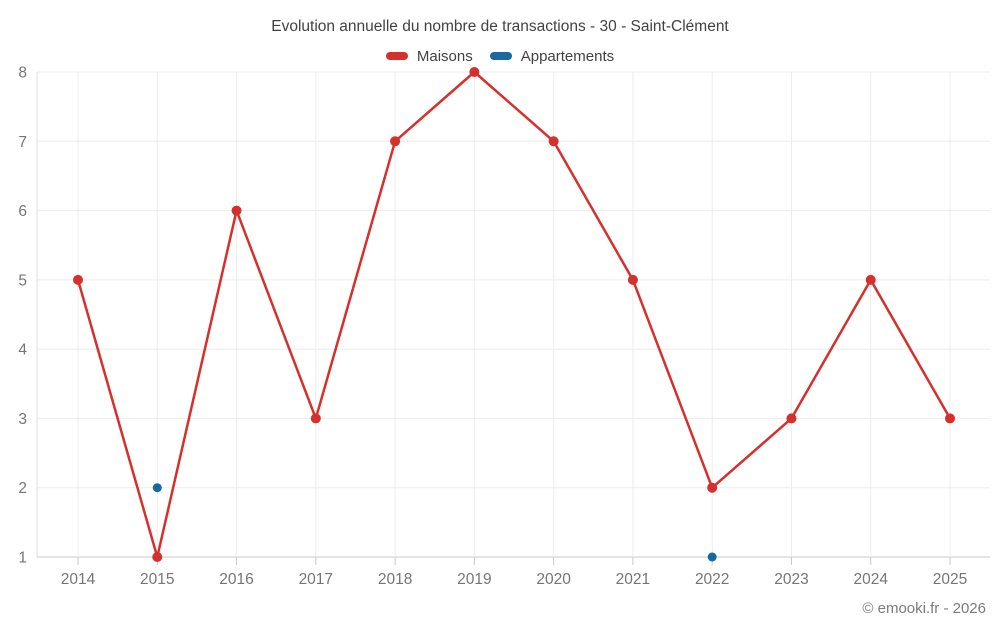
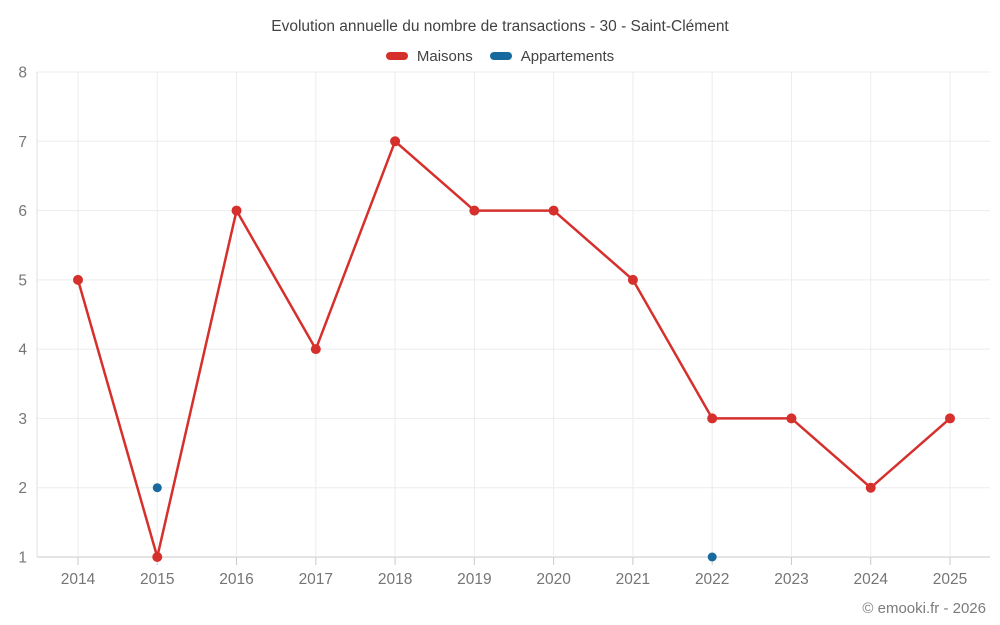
Maisons/2017: 3 -> 4
Maisons/2019: 8 -> 6
Maisons/2020: 7 -> 6
Maisons/2022: 2 -> 3
Maisons/2024: 5 -> 2
